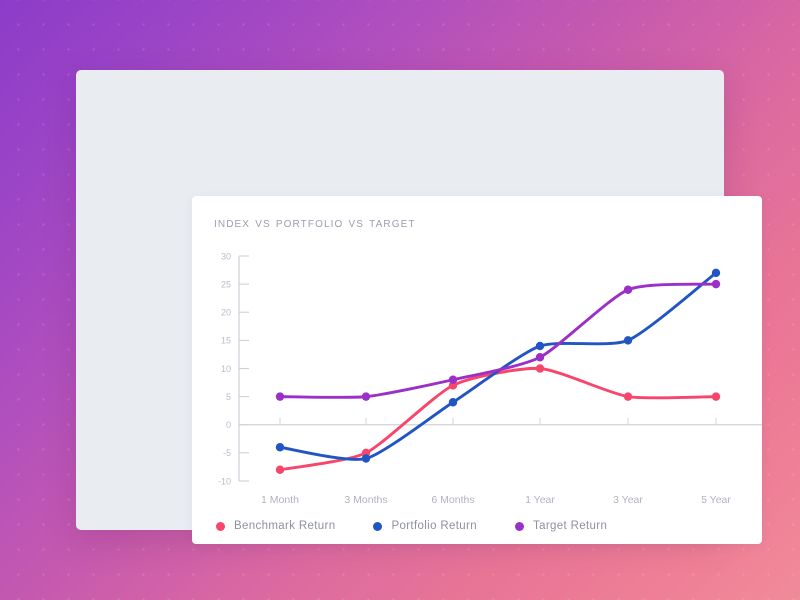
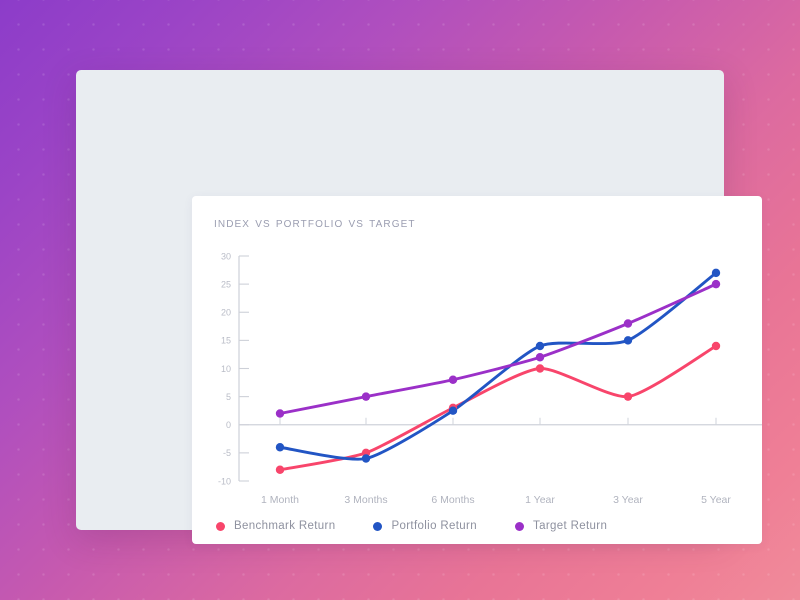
Target Return/1 Month: 5 -> 2
Benchmark Return/6 Months: 7 -> 3
Portfolio Return/6 Months: 4 -> 2
Target Return/3 Year: 24 -> 18
Benchmark Return/5 Year: 5 -> 14
